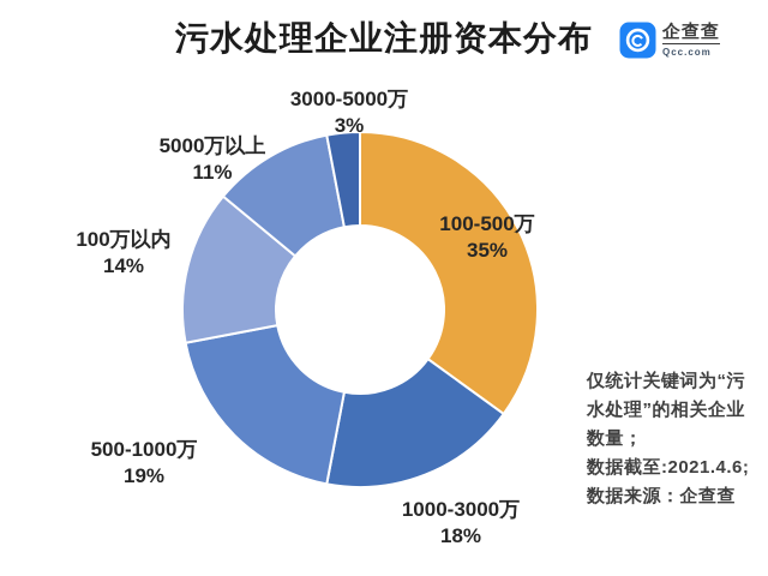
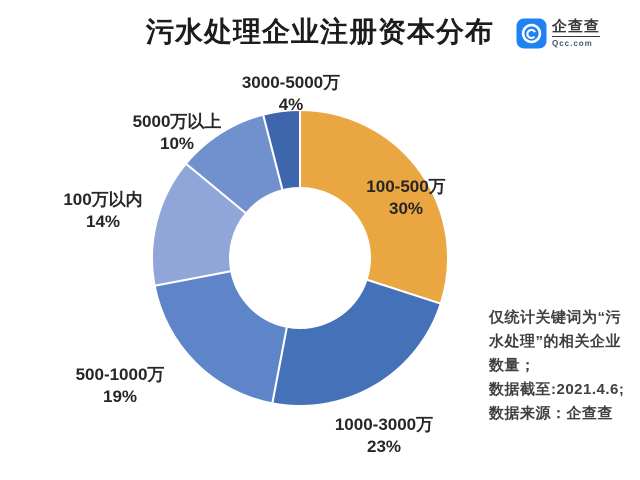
100-500万: 35% -> 30%
1000-3000万: 18% -> 23%
5000万以上: 11% -> 10%
3000-5000万: 3% -> 4%
